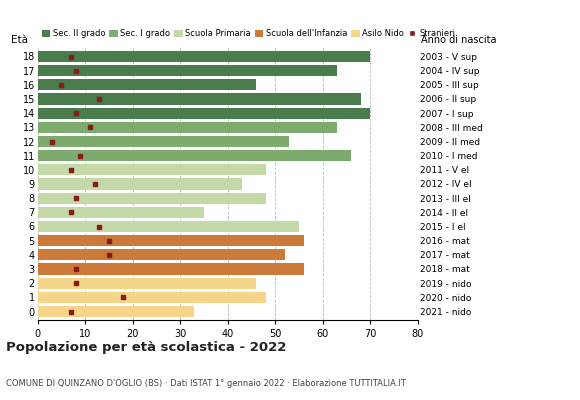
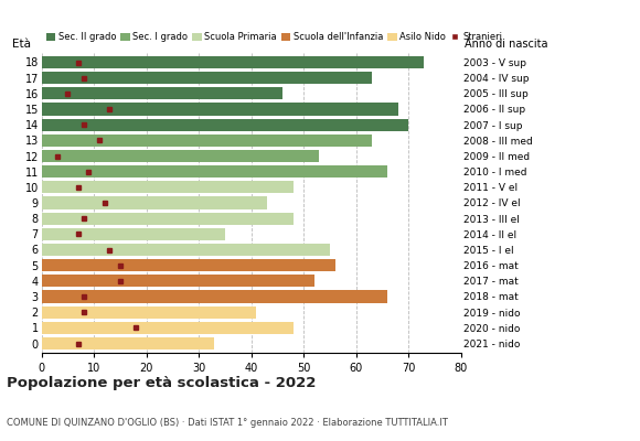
18: 70 -> 73
3: 56 -> 66
2: 46 -> 41
